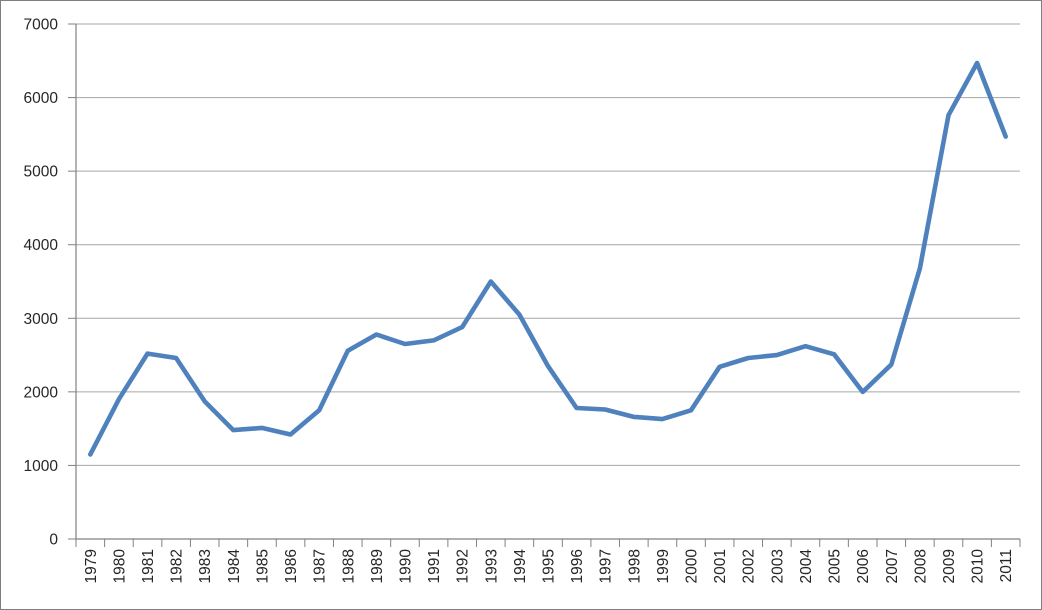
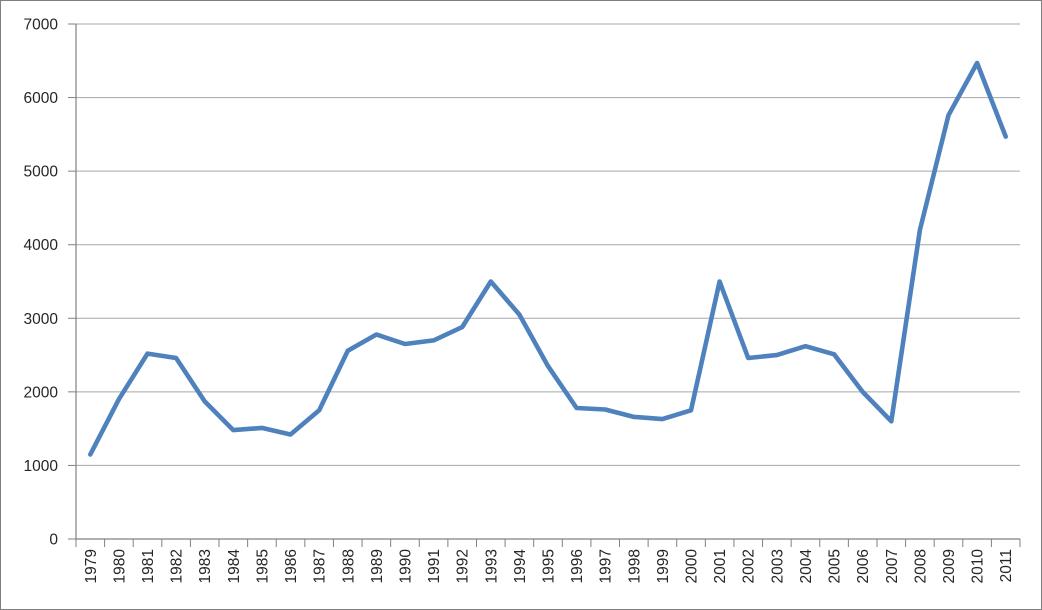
2001: 2300 -> 3500
2007: 2400 -> 1600
2008: 3700 -> 4200
